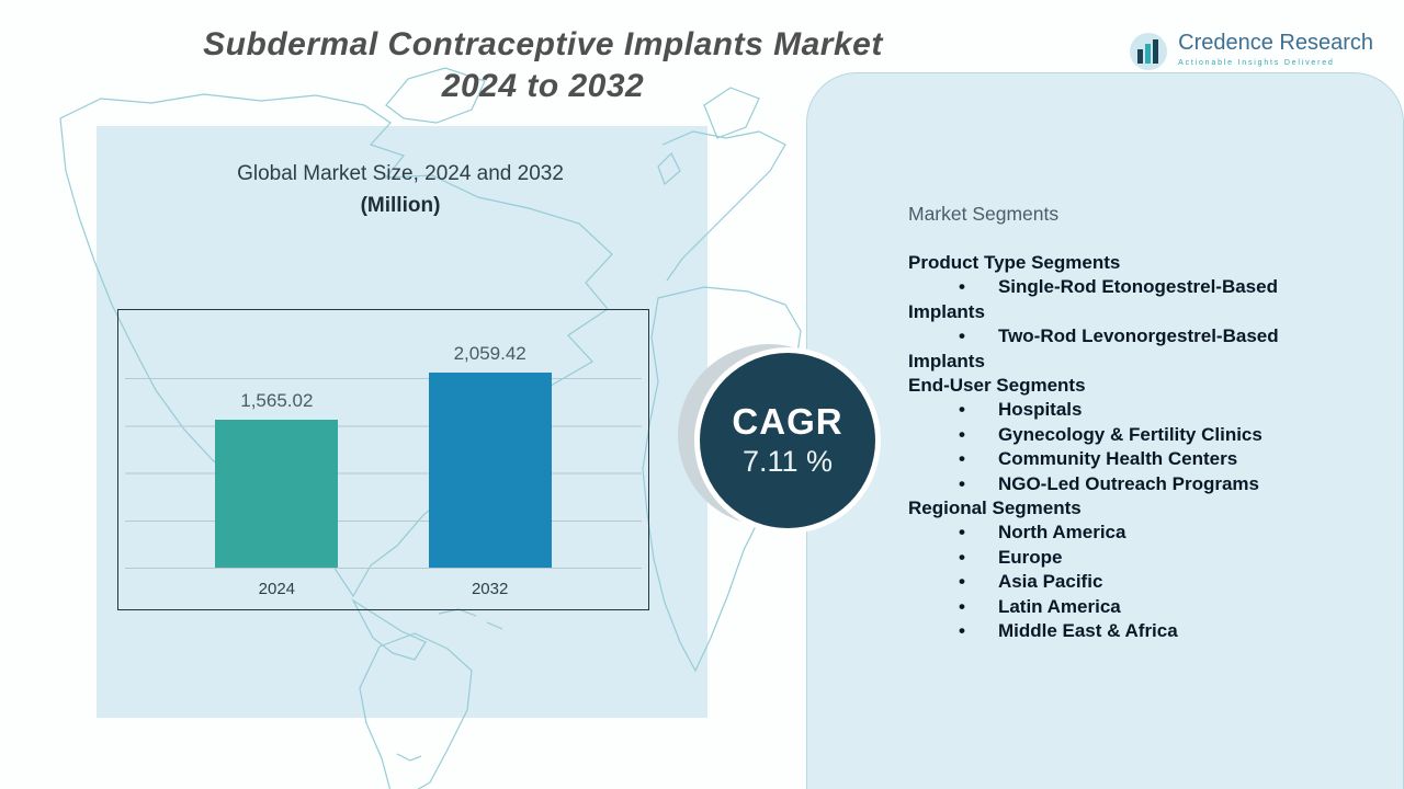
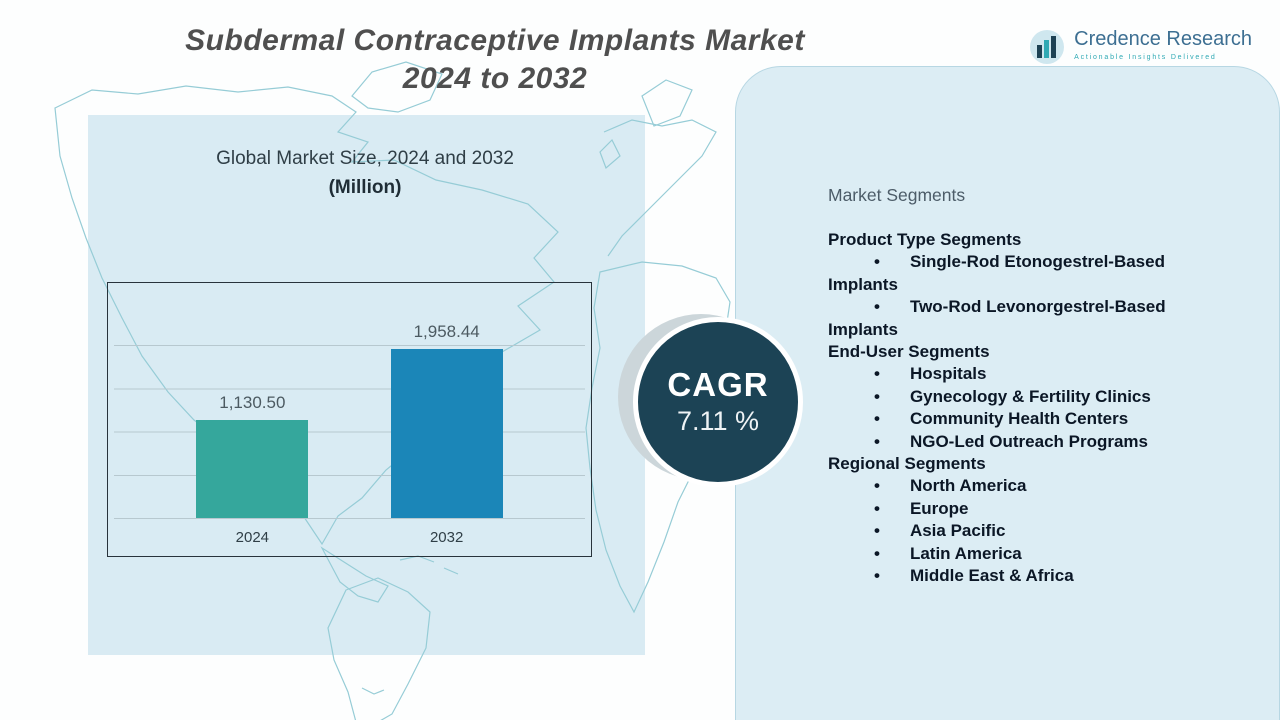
2024: 1,565.02 -> 1,130.50
2032: 2,059.42 -> 1,958.44
